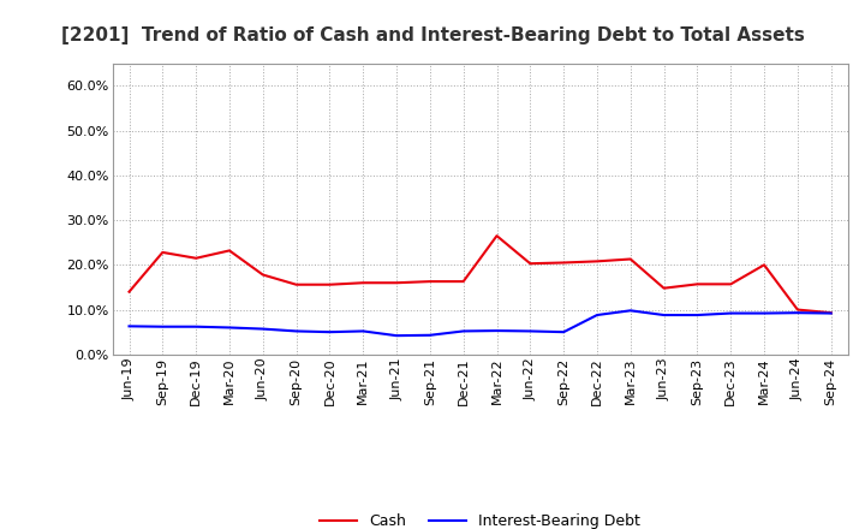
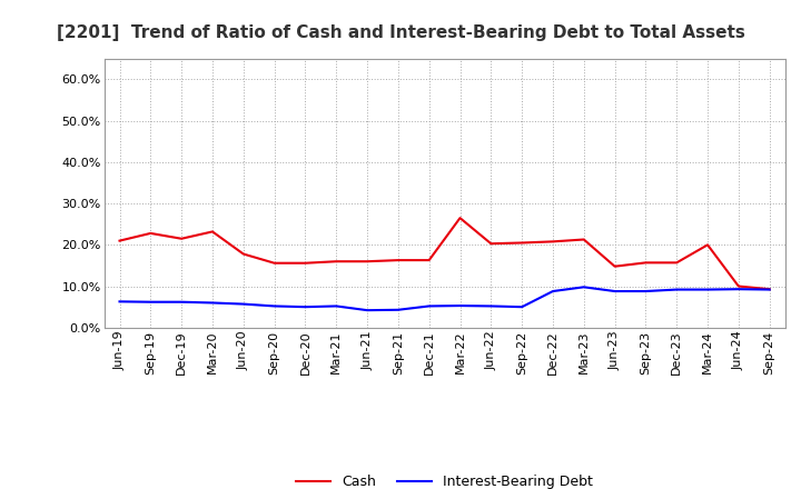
Cash/Jun-19: 14.0% -> 21.0%
